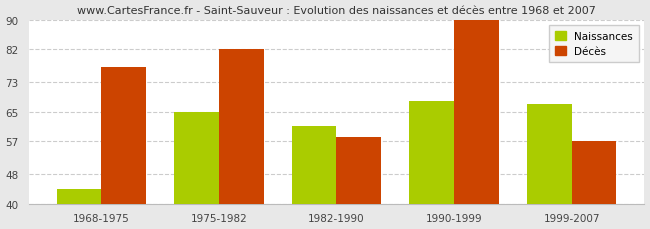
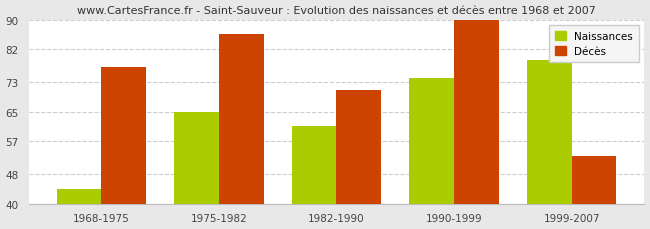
Décès/1975-1982: 82 -> 86
Décès/1982-1990: 58 -> 71
Naissances/1990-1999: 68 -> 74
Naissances/1999-2007: 67 -> 79
Décès/1999-2007: 57 -> 53
